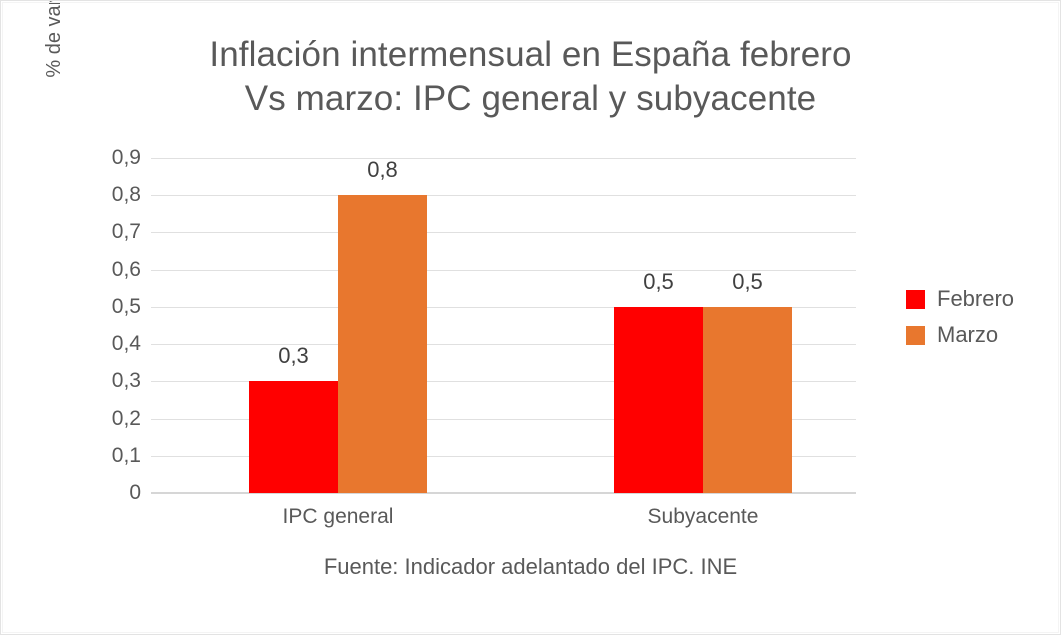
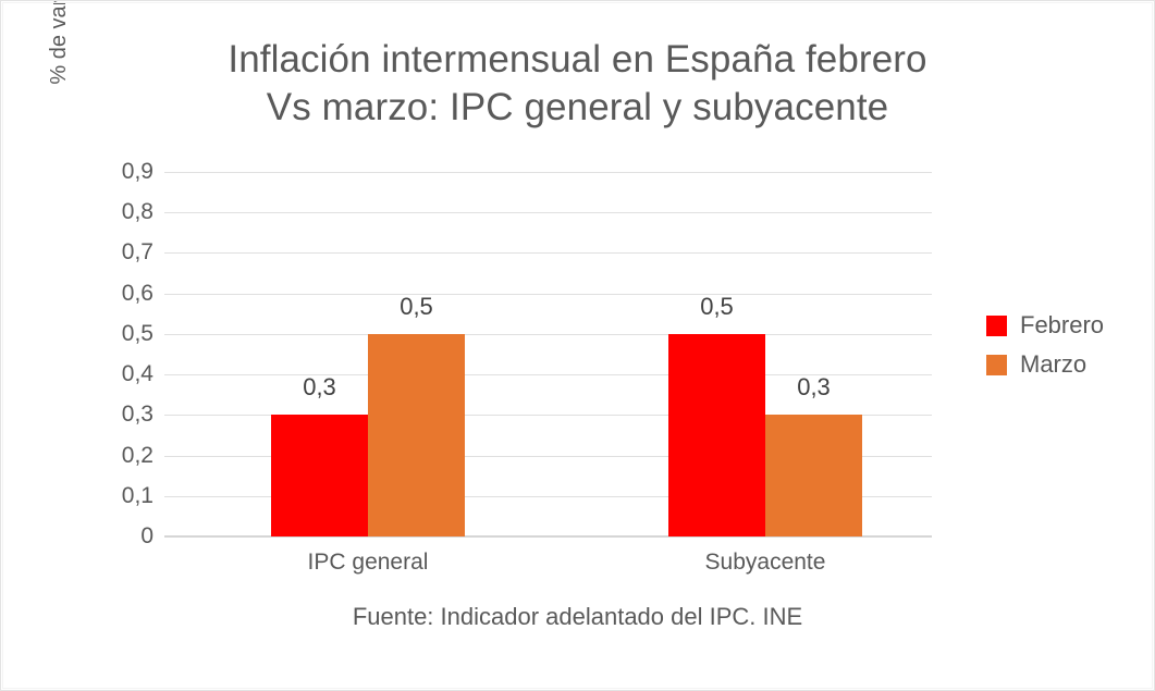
Marzo/IPC general: 0,8 -> 0,5
Marzo/Subyacente: 0,5 -> 0,3
